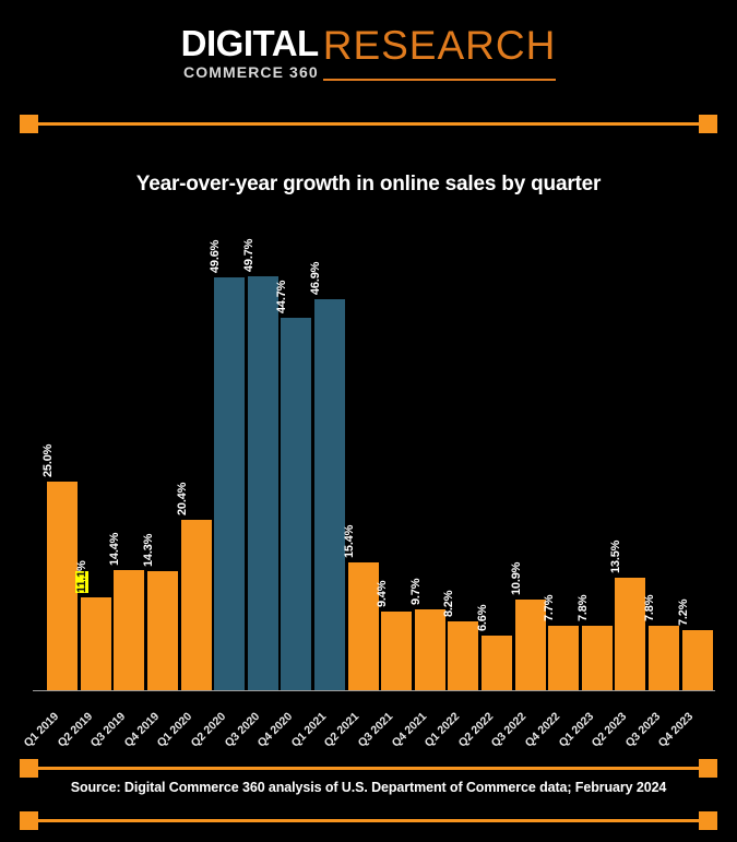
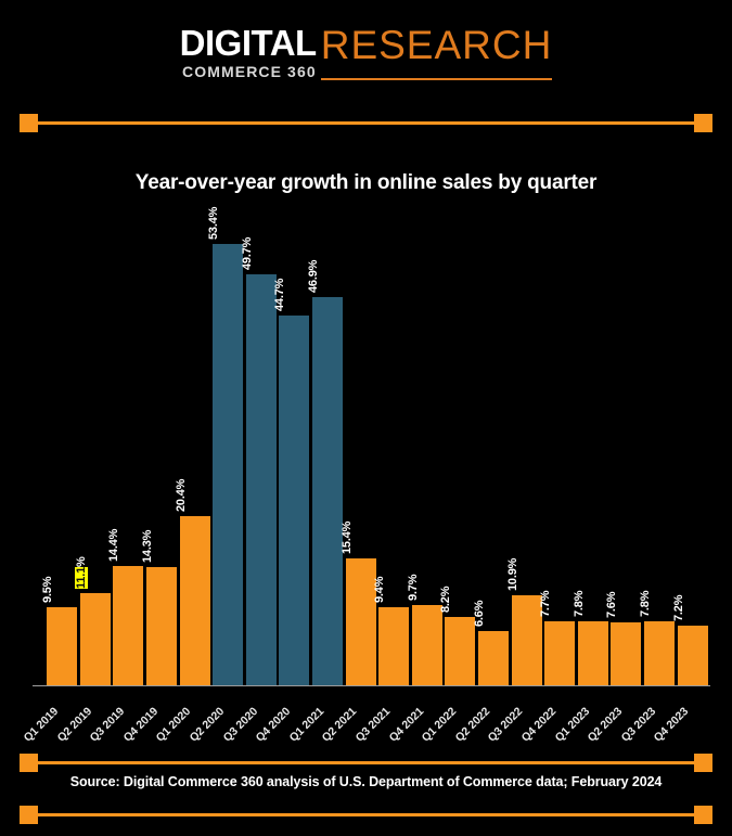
Q1 2019: 25.0% -> 9.5%
Q2 2020: 49.6% -> 53.4%
Q2 2023: 13.5% -> 7.6%
